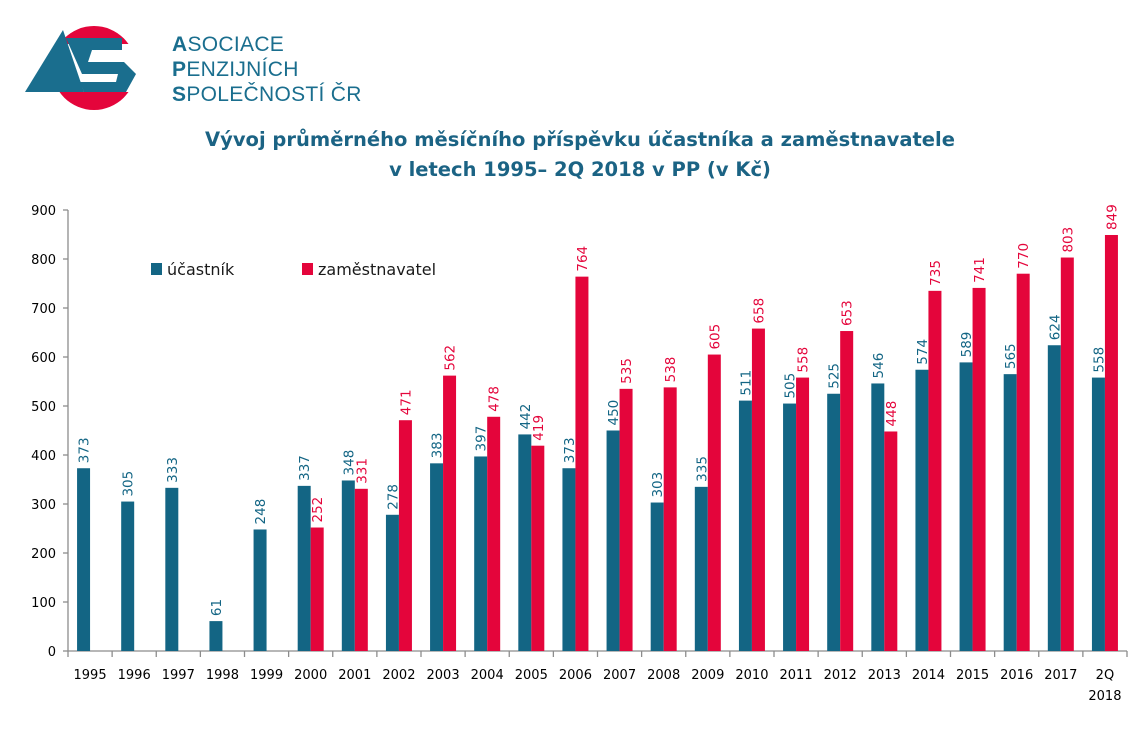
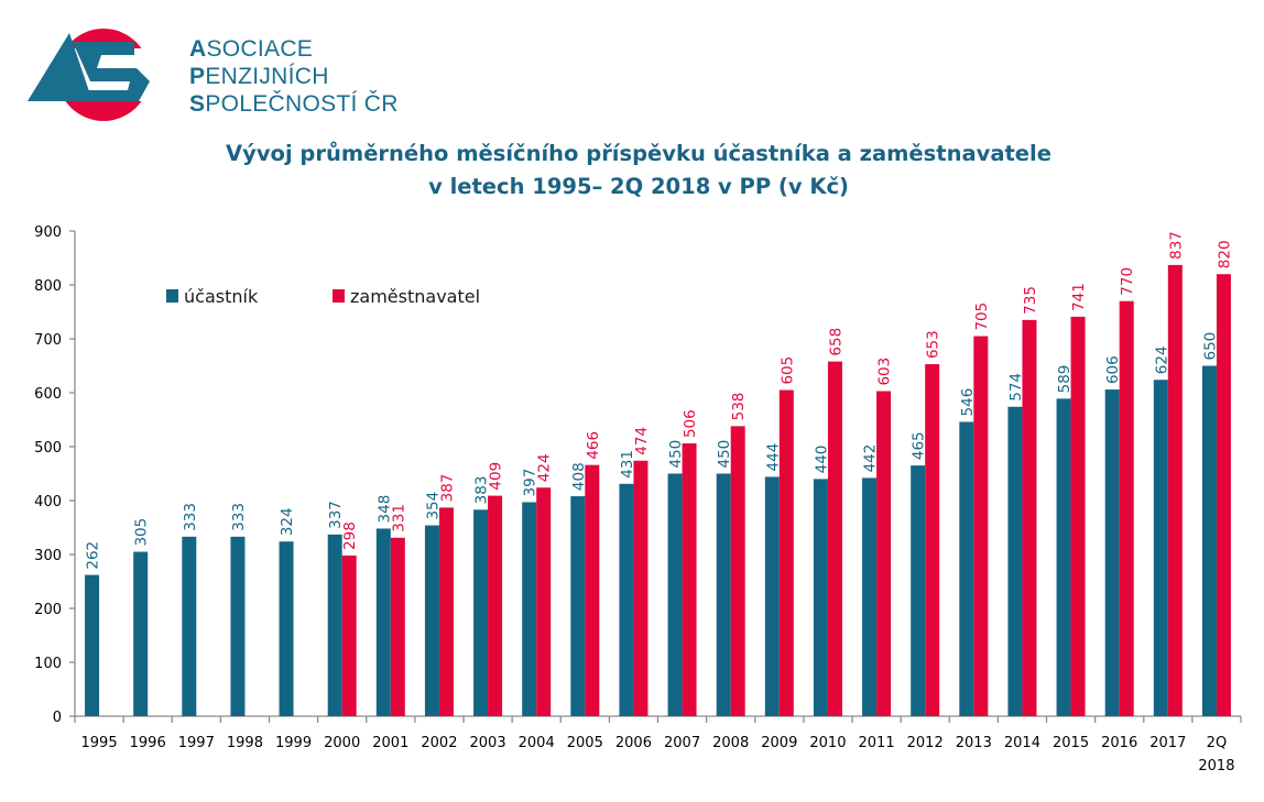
účastník/1995: 373 -> 262
účastník/1998: 61 -> 333
účastník/1999: 248 -> 324
zaměstnavatel/2000: 252 -> 298
účastník/2002: 278 -> 354
zaměstnavatel/2002: 471 -> 387
zaměstnavatel/2003: 562 -> 409
zaměstnavatel/2004: 478 -> 424
účastník/2005: 442 -> 408
zaměstnavatel/2005: 419 -> 466
účastník/2006: 373 -> 431
zaměstnavatel/2006: 764 -> 474
zaměstnavatel/2007: 535 -> 506
účastník/2008: 303 -> 450
účastník/2009: 335 -> 444
účastník/2010: 511 -> 440
účastník/2011: 505 -> 442
zaměstnavatel/2011: 558 -> 603
účastník/2012: 525 -> 465
zaměstnavatel/2013: 448 -> 705
účastník/2016: 565 -> 606
zaměstnavatel/2017: 803 -> 837
účastník/2Q 2018: 558 -> 650
zaměstnavatel/2Q 2018: 849 -> 820
